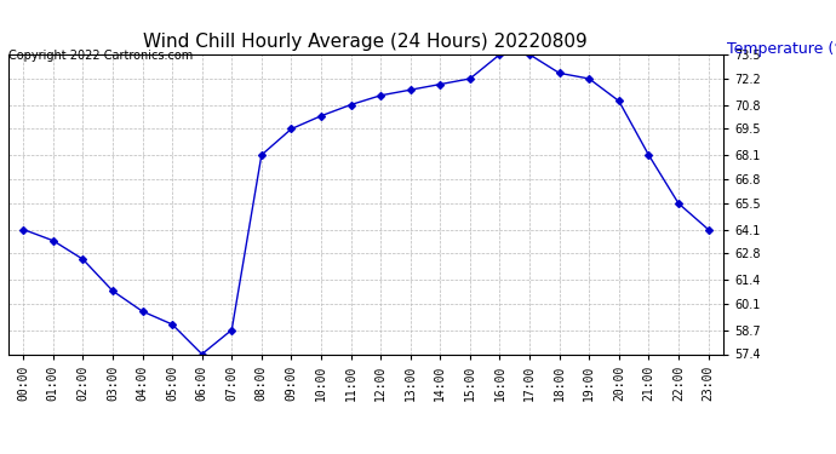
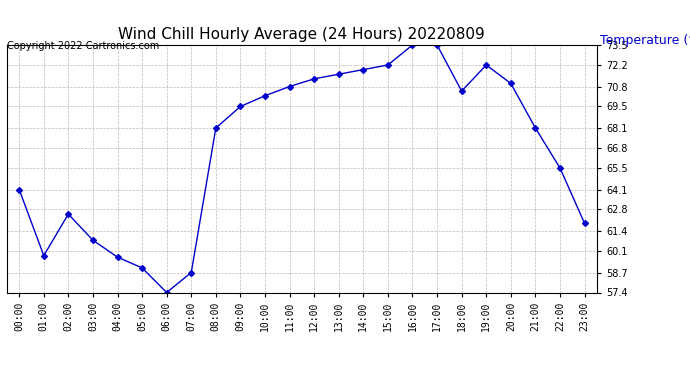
01:00: 63.5 -> 59.8
18:00: 72.5 -> 70.5
23:00: 64.1 -> 61.9
